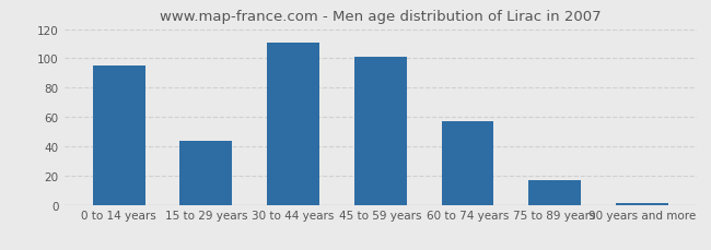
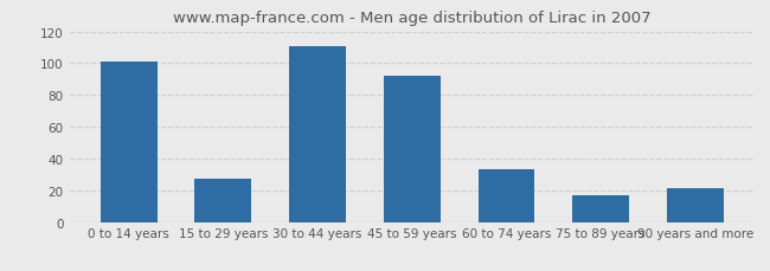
0 to 14 years: 95 -> 101
15 to 29 years: 44 -> 27
45 to 59 years: 101 -> 92
60 to 74 years: 57 -> 33
90 years and more: 1 -> 21
